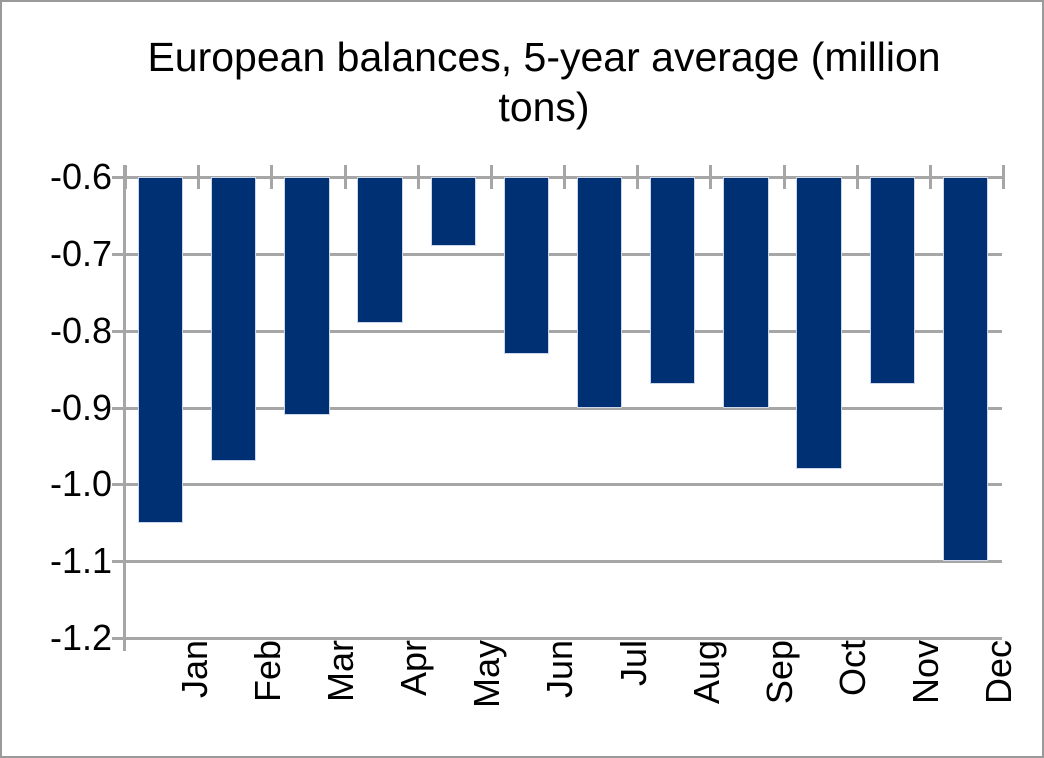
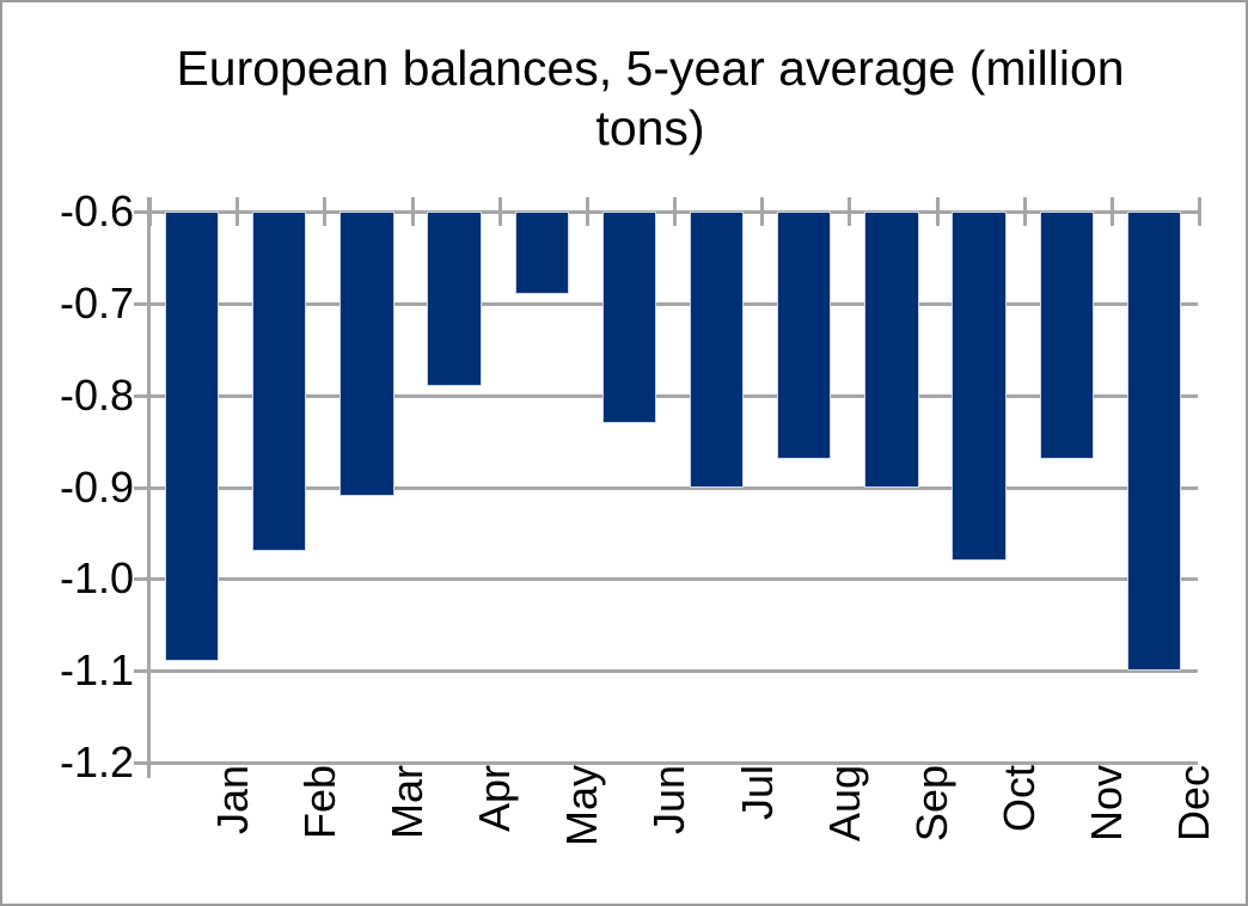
Jan: -1.05 -> -1.09
